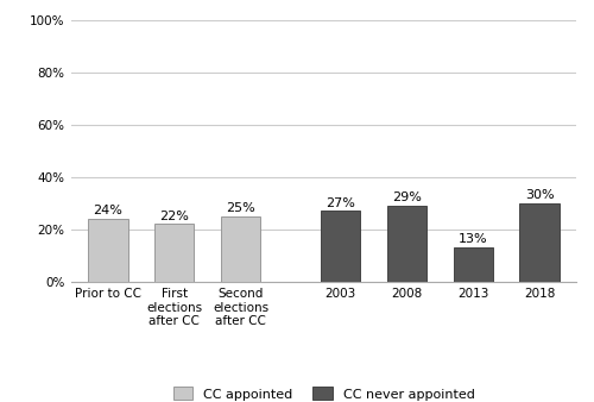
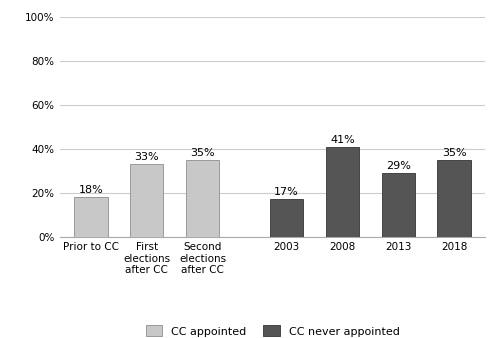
CC appointed/Prior to CC: 24% -> 18%
CC appointed/First elections after CC: 22% -> 33%
CC appointed/Second elections after CC: 25% -> 35%
CC never appointed/2003: 27% -> 17%
CC never appointed/2008: 29% -> 41%
CC never appointed/2013: 13% -> 29%
CC never appointed/2018: 30% -> 35%
